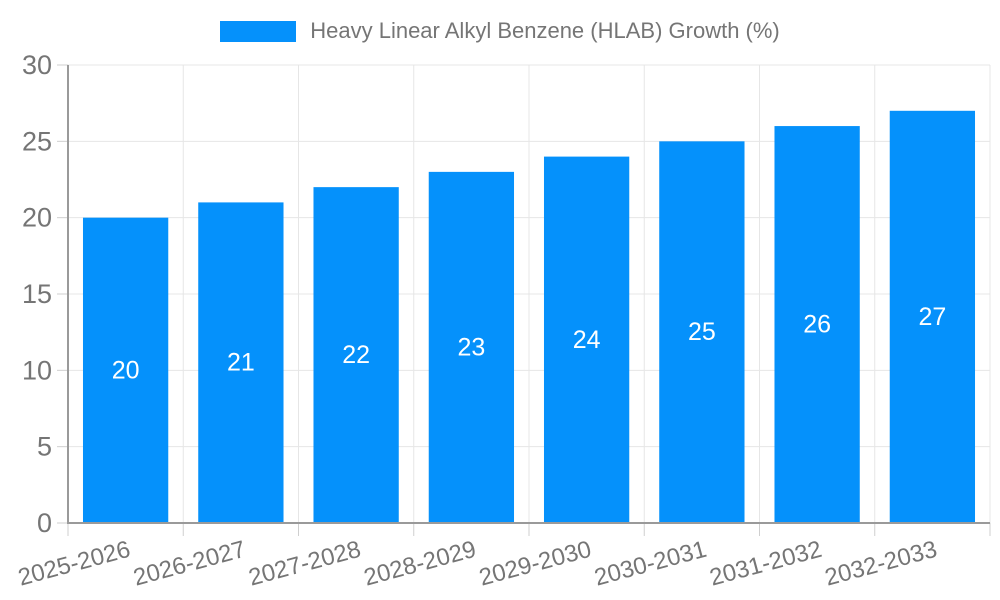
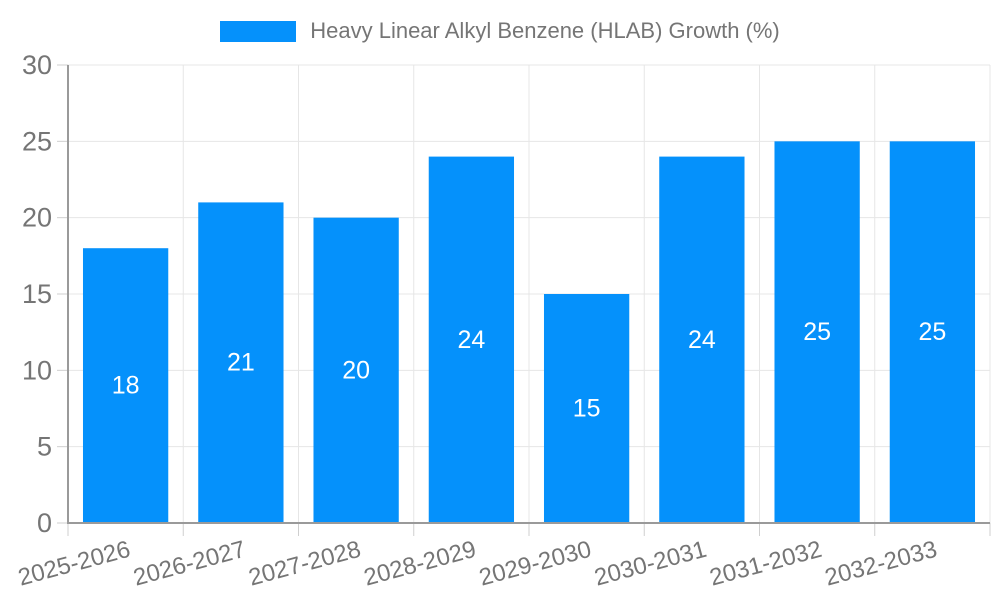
2025-2026: 20 -> 18
2027-2028: 22 -> 20
2028-2029: 23 -> 24
2029-2030: 24 -> 15
2030-2031: 25 -> 24
2031-2032: 26 -> 25
2032-2033: 27 -> 25
